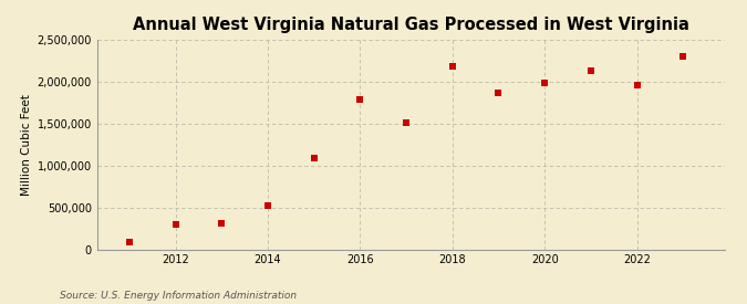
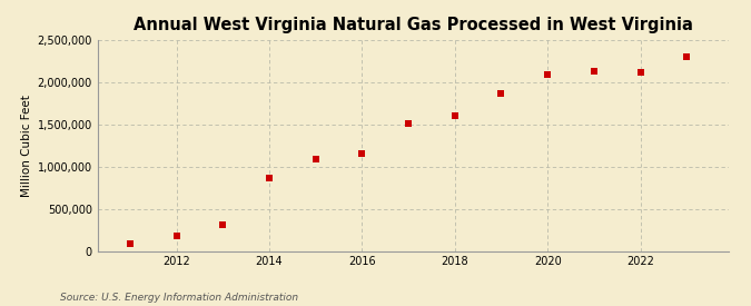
2012: 300,000 -> 180,000
2014: 520,000 -> 860,000
2016: 1,780,000 -> 1,150,000
2018: 2,180,000 -> 1,600,000
2020: 1,980,000 -> 2,090,000
2022: 1,960,000 -> 2,120,000
